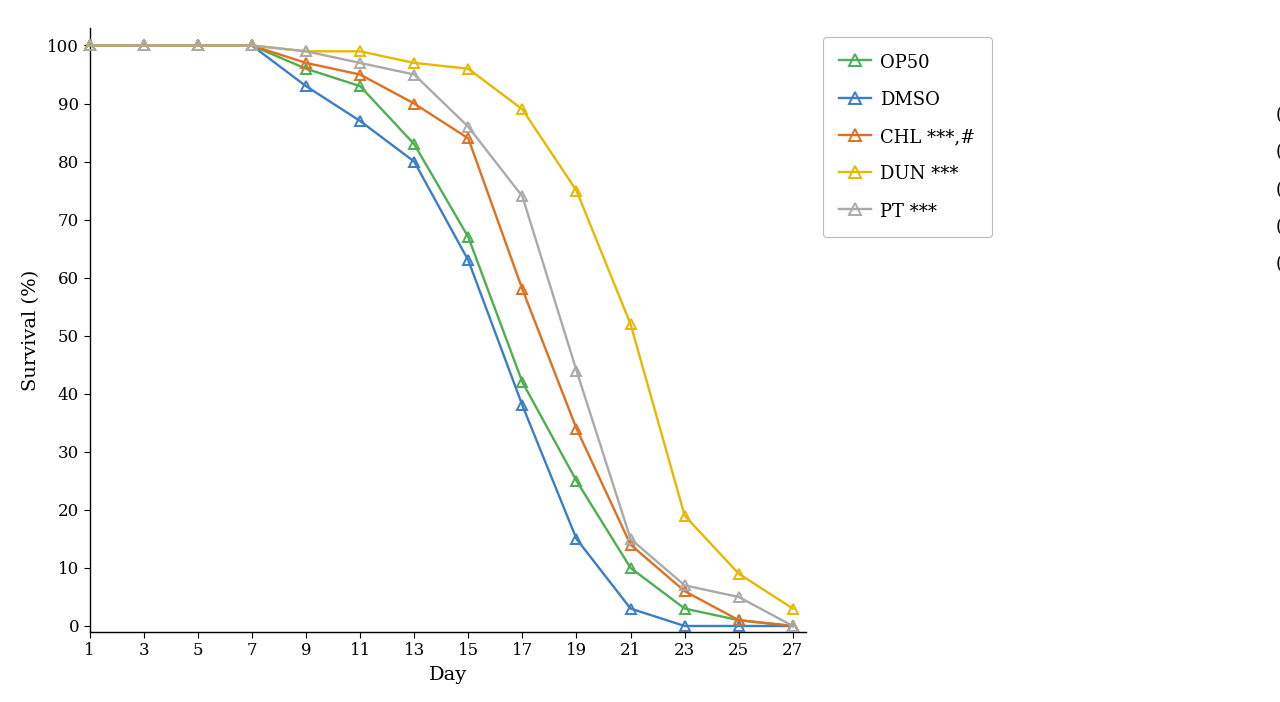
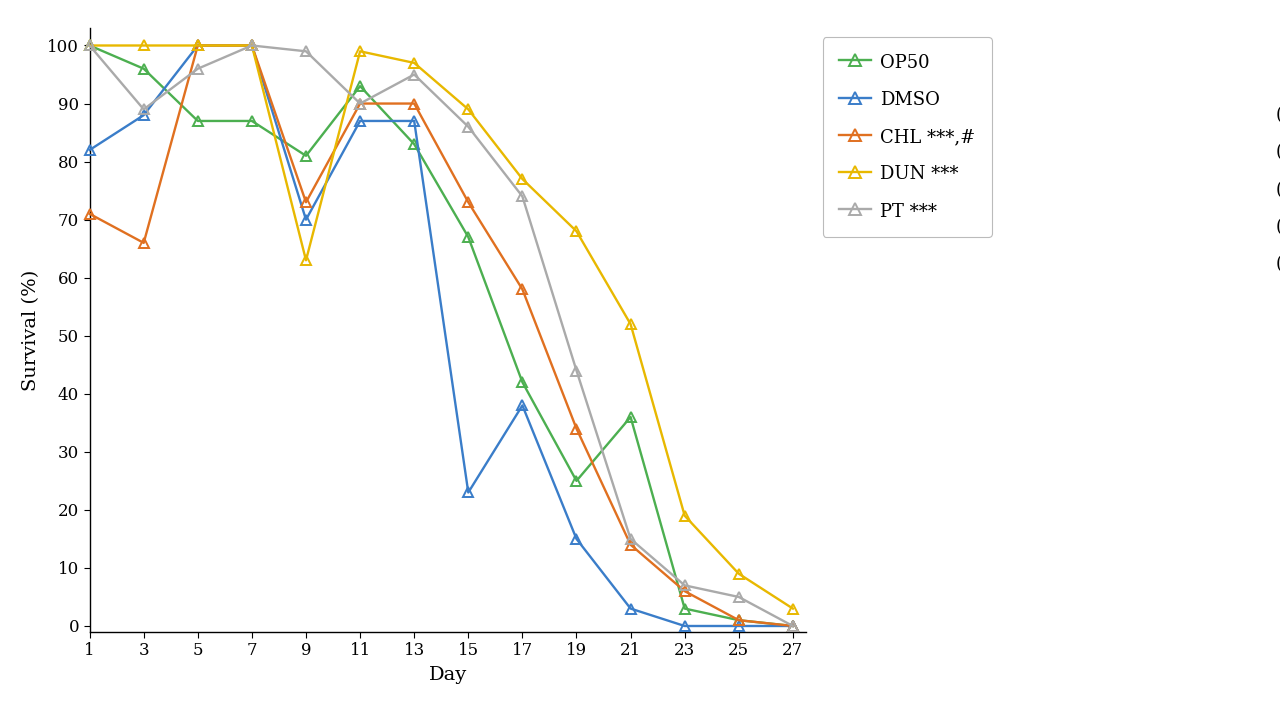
DMSO/1: 100 -> 82
CHL ***,#/1: 100 -> 71
OP50/3: 100 -> 96
DMSO/3: 100 -> 88
CHL ***,#/3: 100 -> 66
PT ***/3: 100 -> 89
OP50/5: 100 -> 87
PT ***/5: 100 -> 96
OP50/7: 100 -> 87
OP50/9: 96 -> 81
DMSO/9: 93 -> 70
CHL ***,#/9: 97 -> 73
DUN ***/9: 99 -> 63
CHL ***,#/11: 95 -> 90
PT ***/11: 97 -> 90
DMSO/13: 80 -> 87
DMSO/15: 63 -> 23
CHL ***,#/15: 84 -> 73
DUN ***/15: 96 -> 89
DUN ***/17: 89 -> 77
DUN ***/19: 75 -> 68
OP50/21: 10 -> 36
